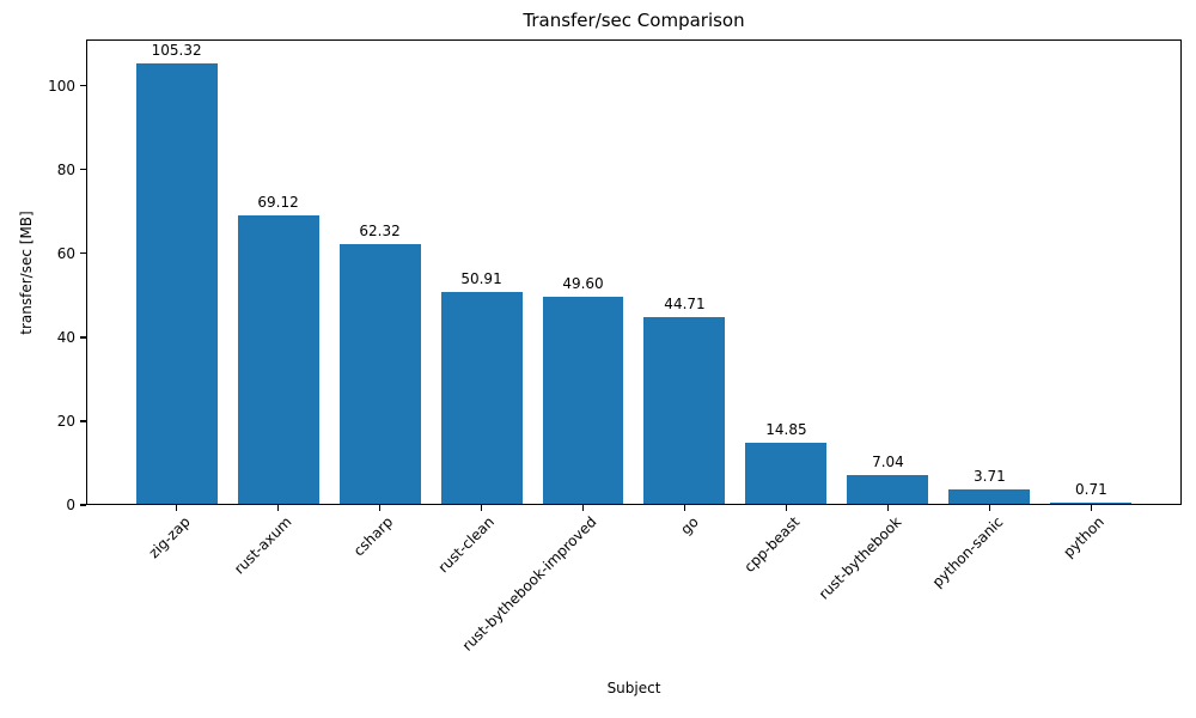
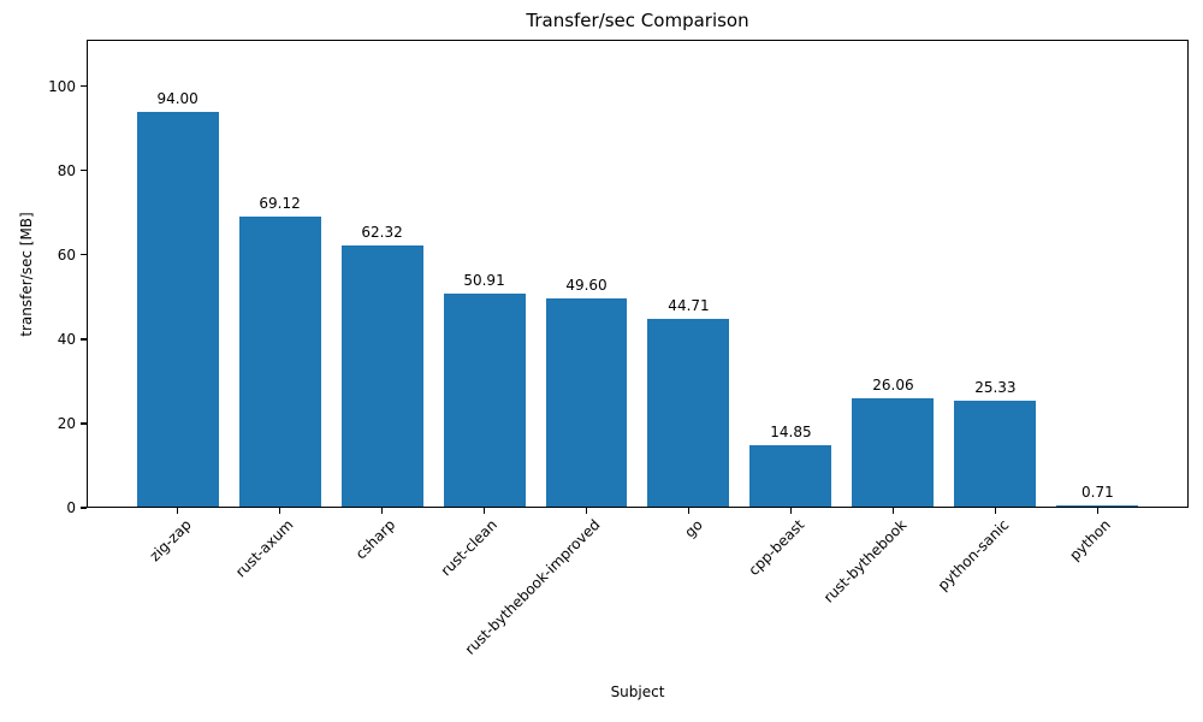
zig-zap: 105.32 -> 94.00
rust-bythebook: 7.04 -> 26.06
python-sanic: 3.71 -> 25.33
